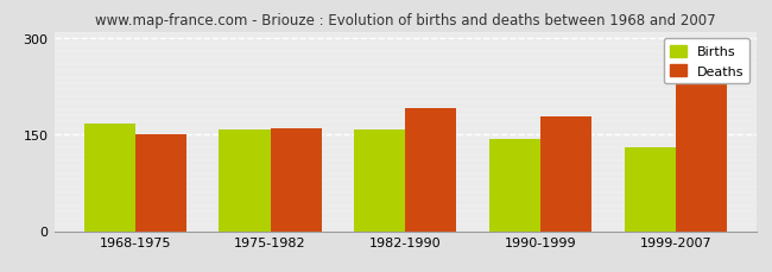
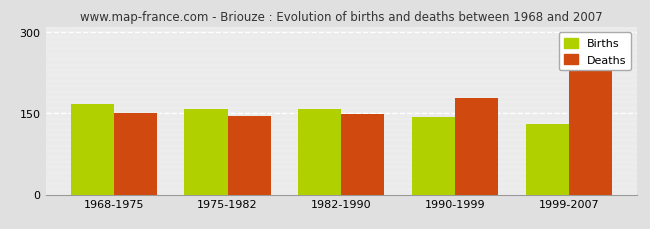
Deaths/1975-1982: 160 -> 145
Deaths/1982-1990: 192 -> 148
